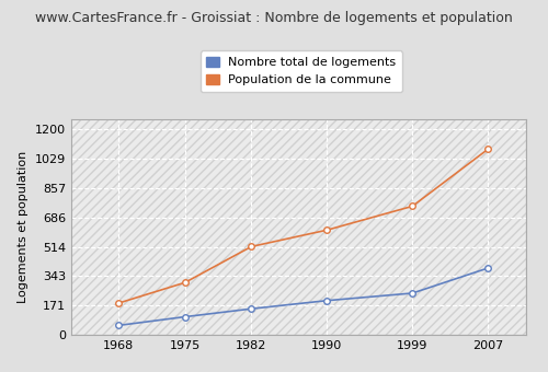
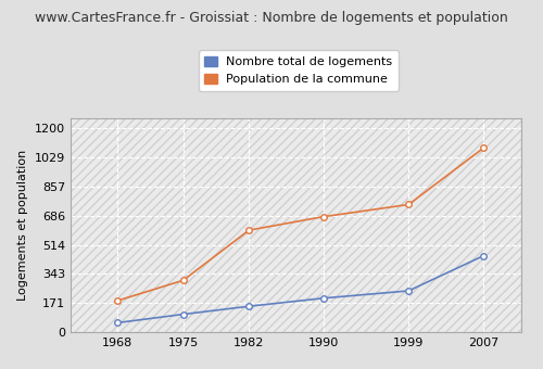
Population de la commune/1982: 520 -> 600
Population de la commune/1990: 610 -> 680
Nombre total de logements/2007: 390 -> 450
